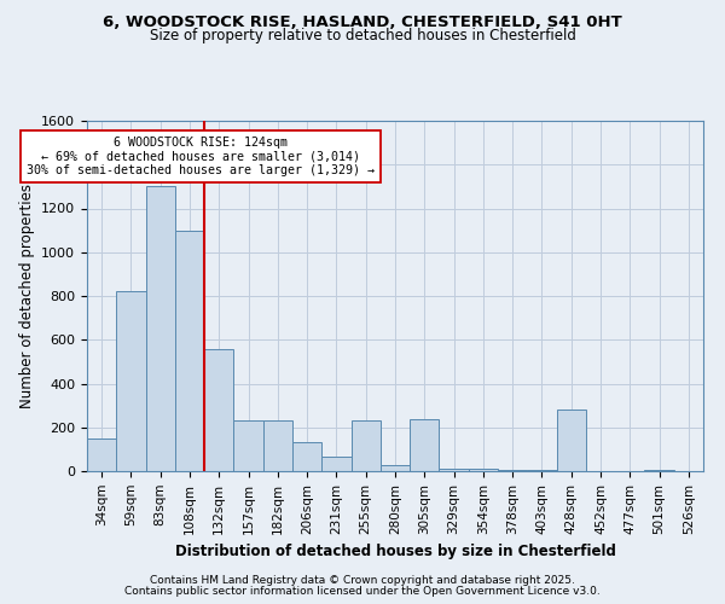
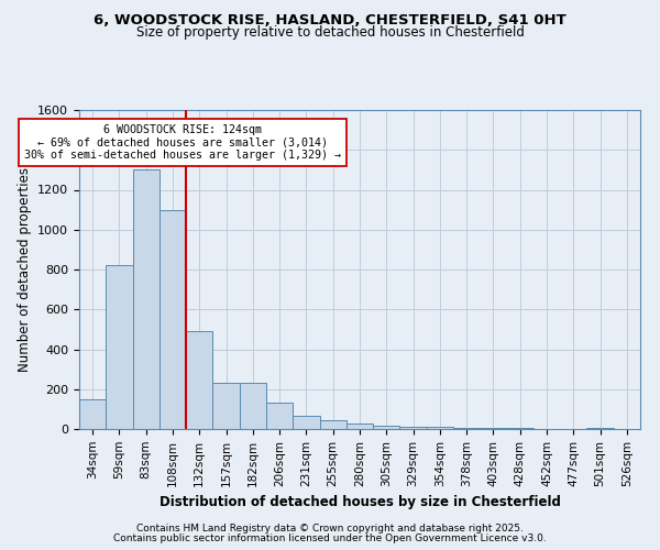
132sqm: 560 -> 490
255sqm: 230 -> 40
305sqm: 240 -> 20
428sqm: 280 -> 0
